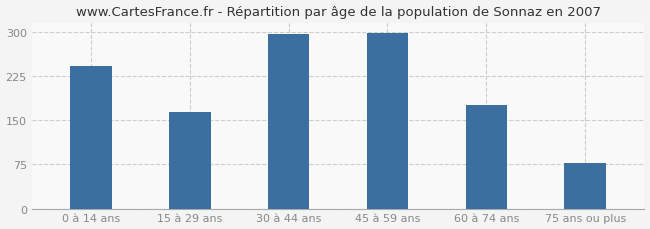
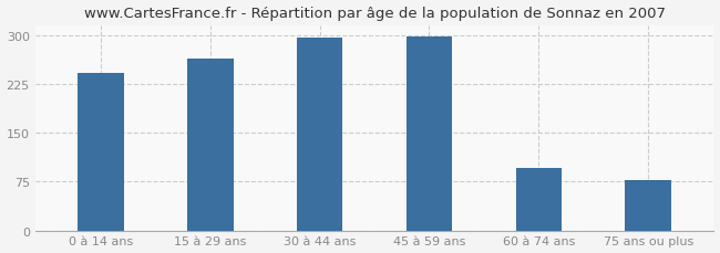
15 à 29 ans: 163 -> 264
60 à 74 ans: 176 -> 96
